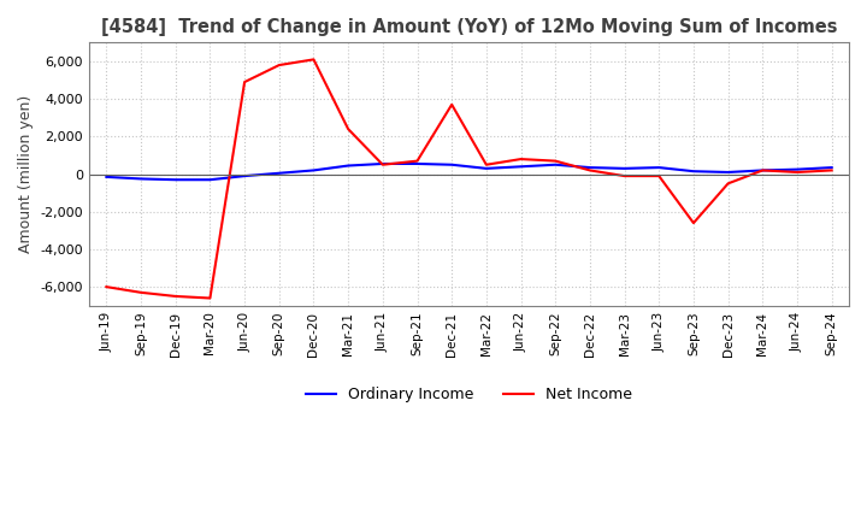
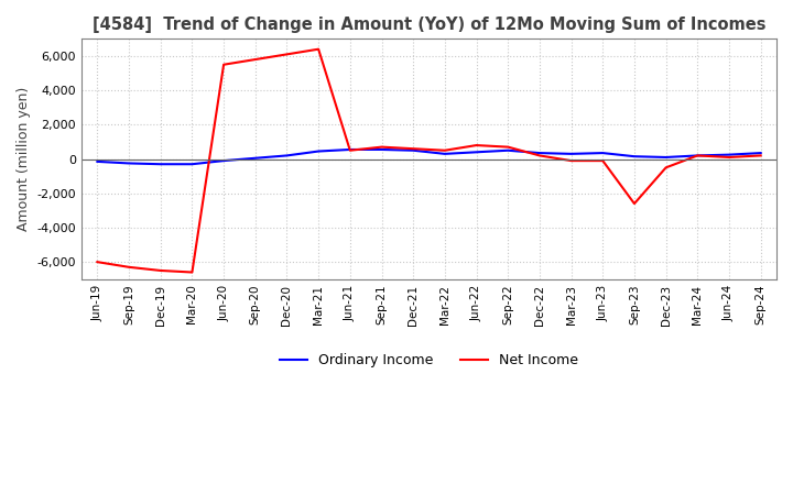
Net Income/Jun-20: 4,900 -> 5,500
Net Income/Mar-21: 2,400 -> 6,400
Net Income/Dec-21: 3,700 -> 600
